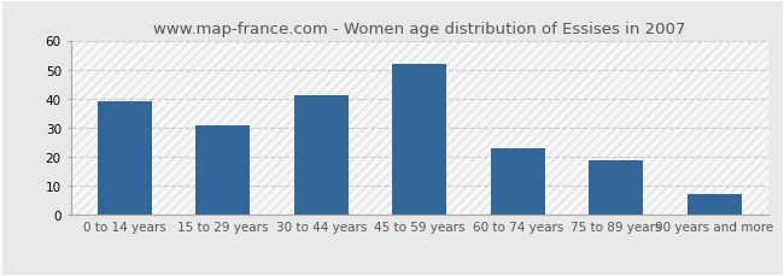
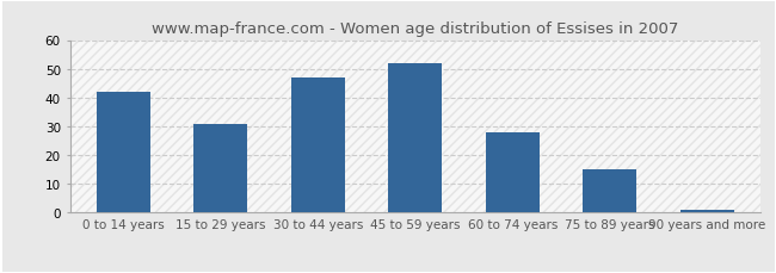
0 to 14 years: 39 -> 42
30 to 44 years: 41 -> 47
60 to 74 years: 23 -> 28
75 to 89 years: 19 -> 15
90 years and more: 7 -> 1
